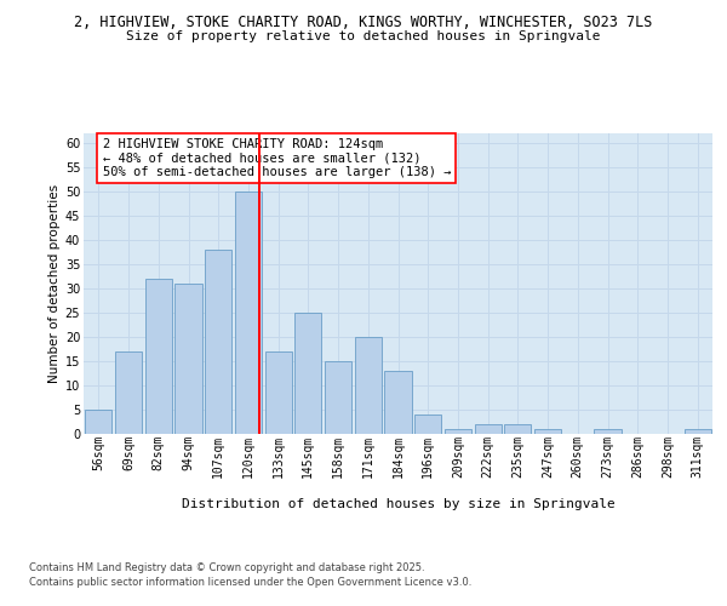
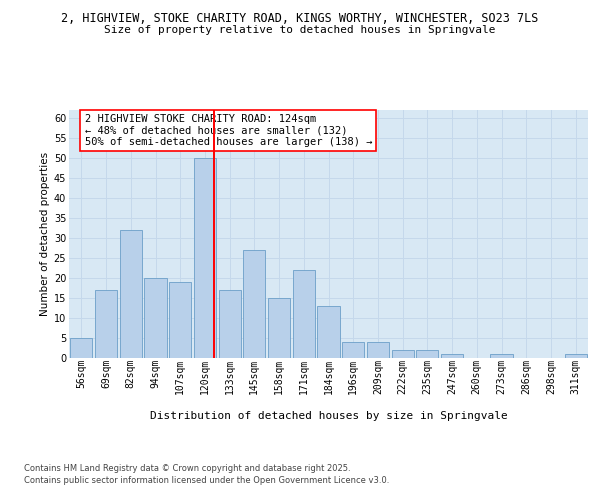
94sqm: 31 -> 20
107sqm: 38 -> 19
145sqm: 25 -> 27
171sqm: 20 -> 22
209sqm: 1 -> 4
